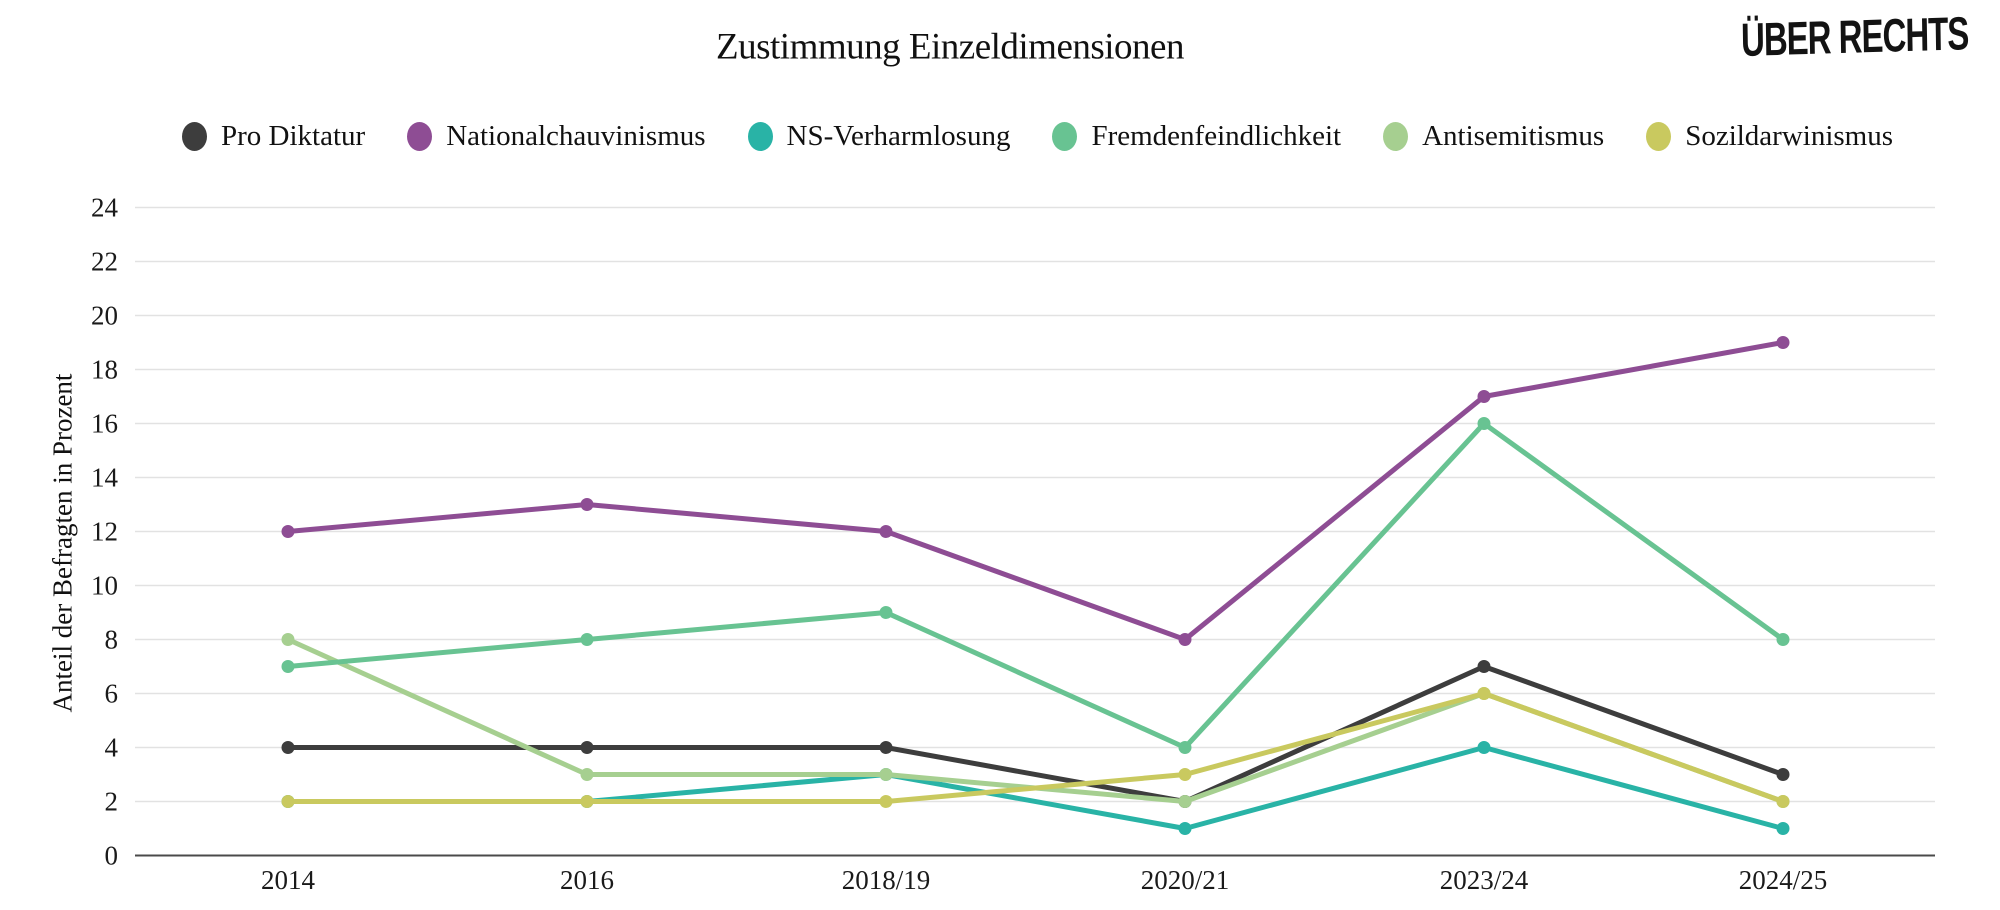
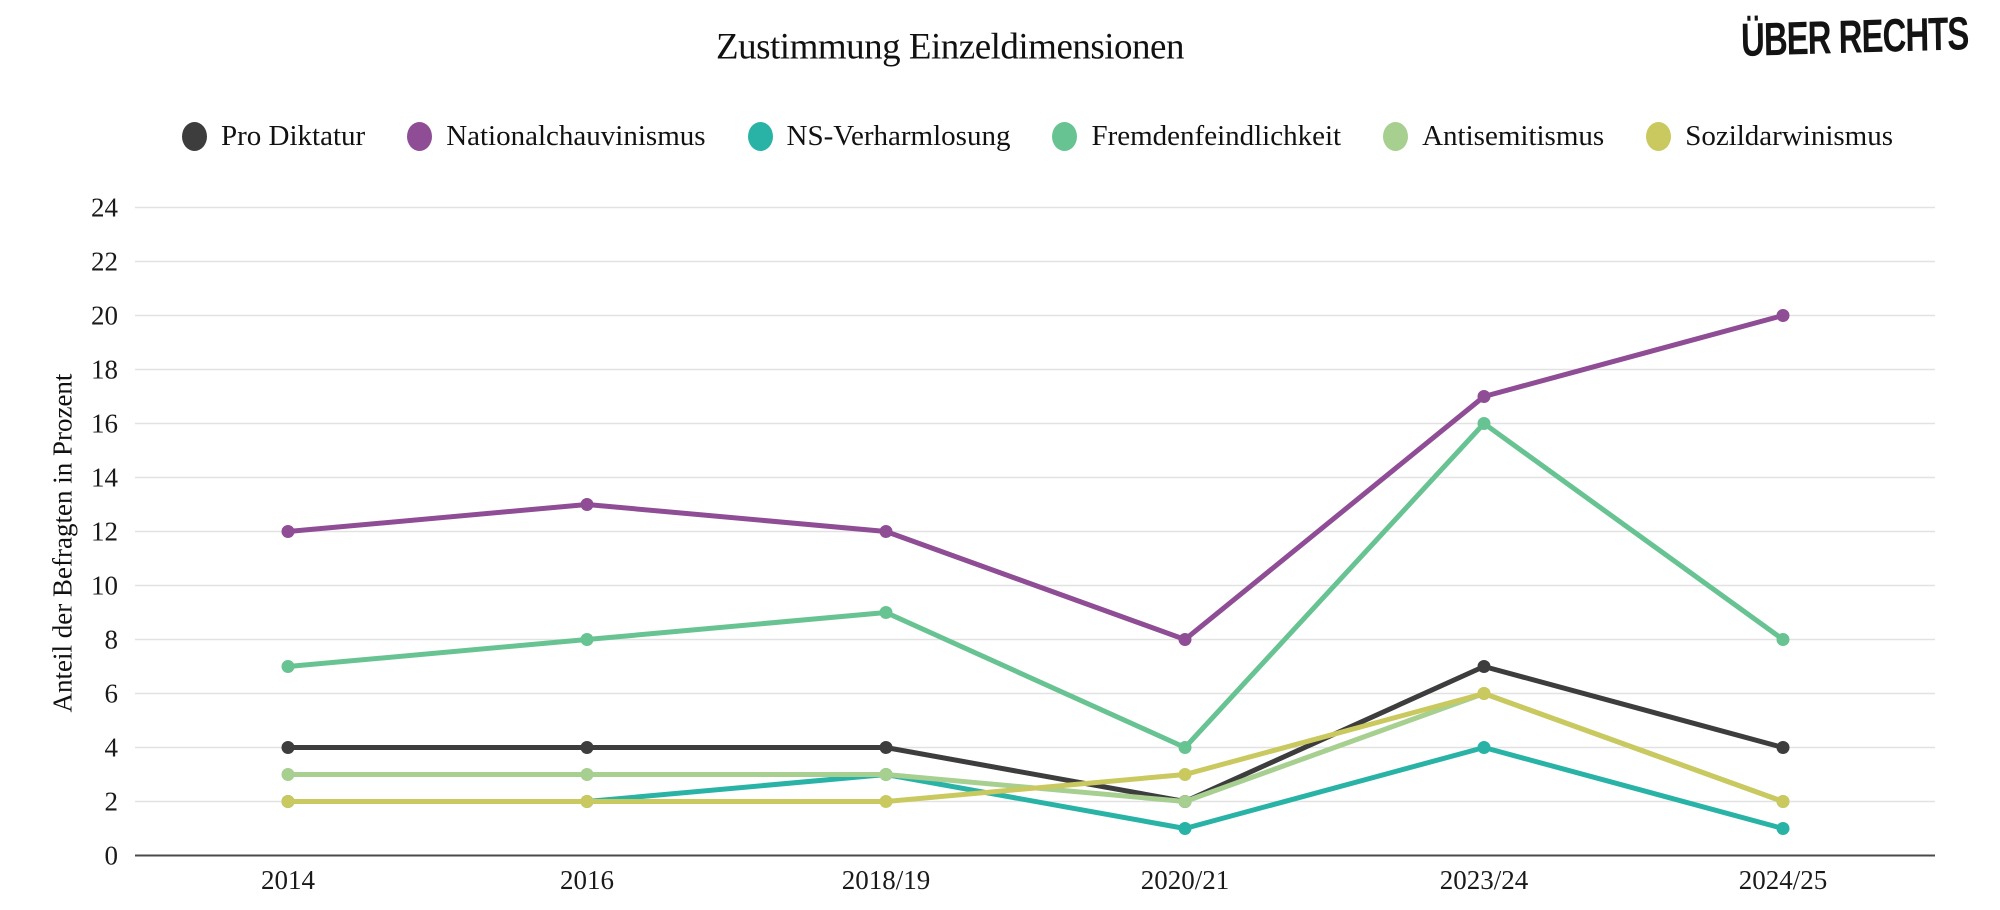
Antisemitismus/2014: 8 -> 3
Pro Diktatur/2024/25: 3 -> 4
Nationalchauvinismus/2024/25: 19 -> 20
